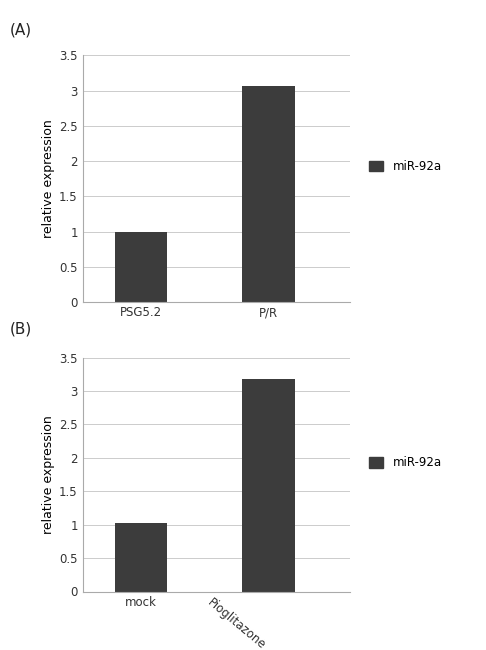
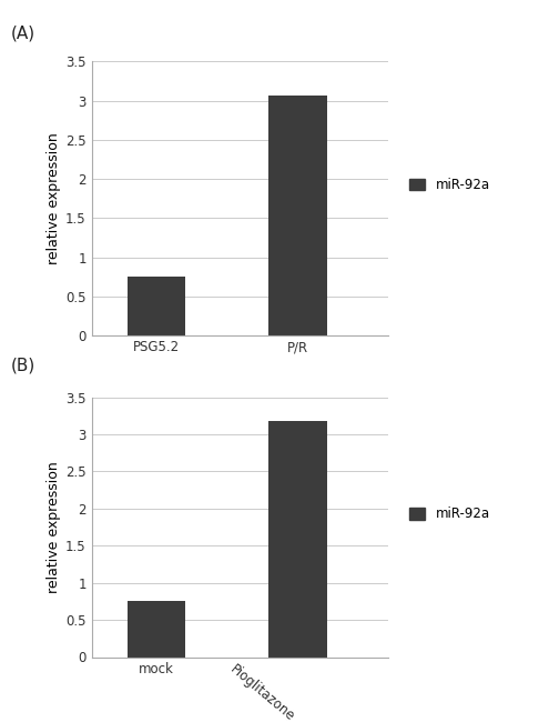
PSG5.2: 1.00 -> 0.76
mock: 1.02 -> 0.76
